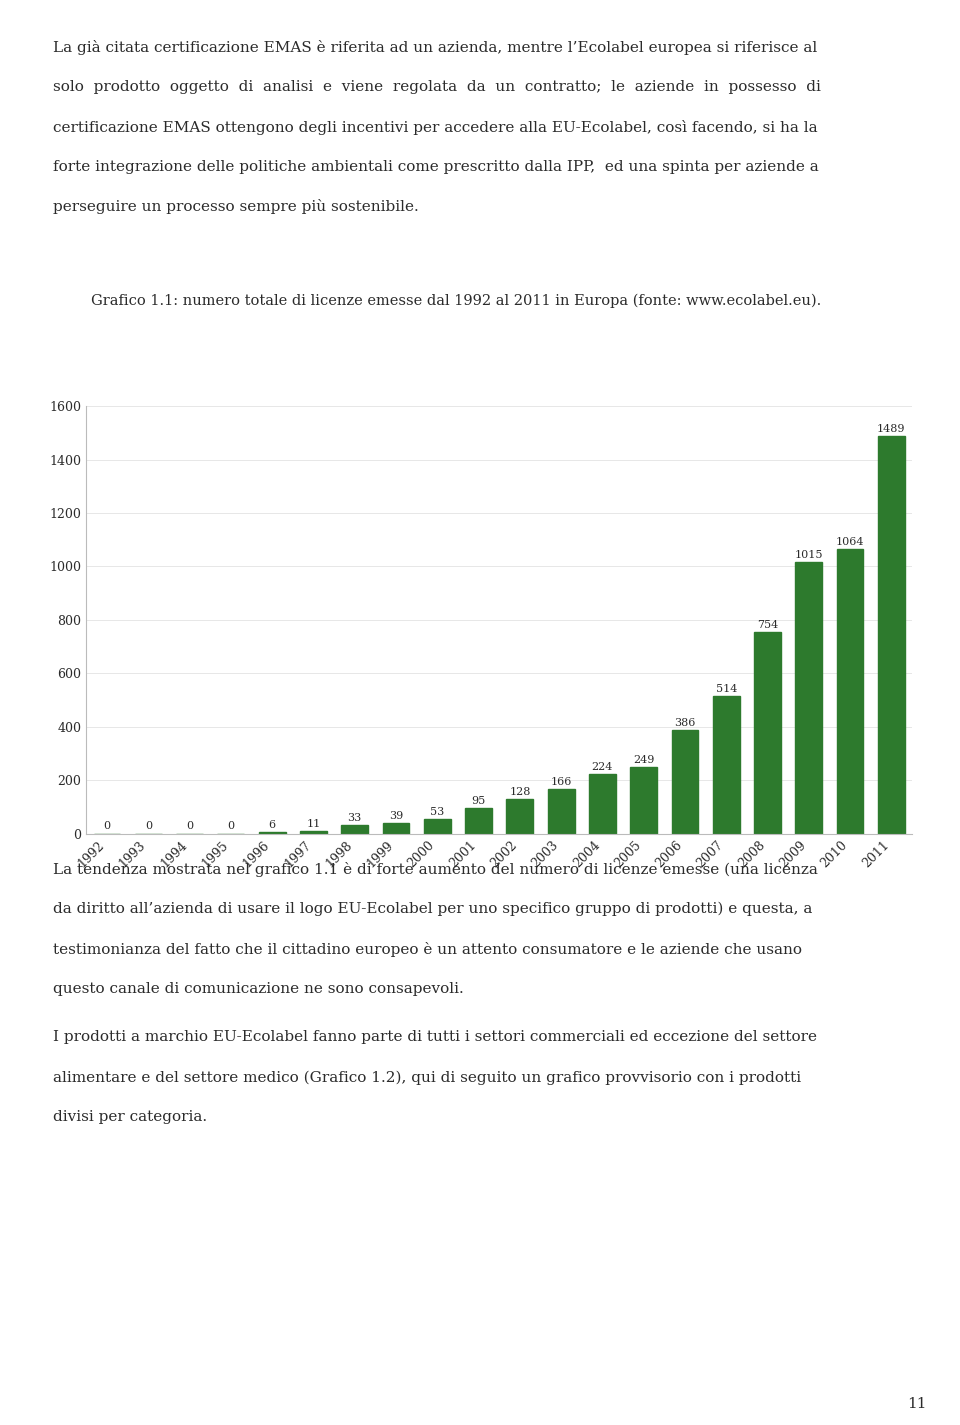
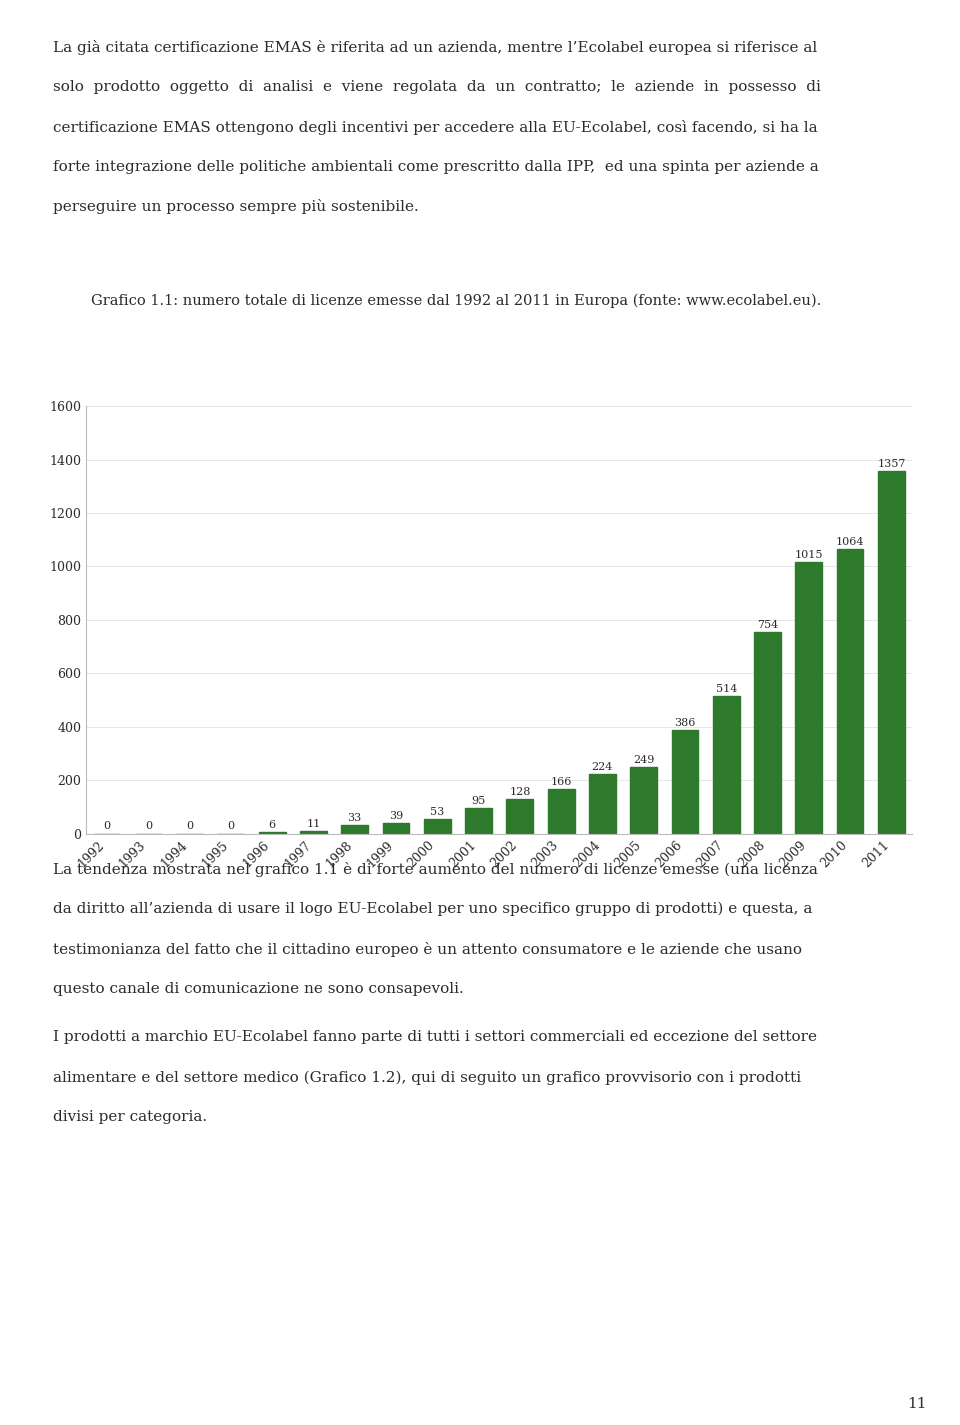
2011: 1489 -> 1357
